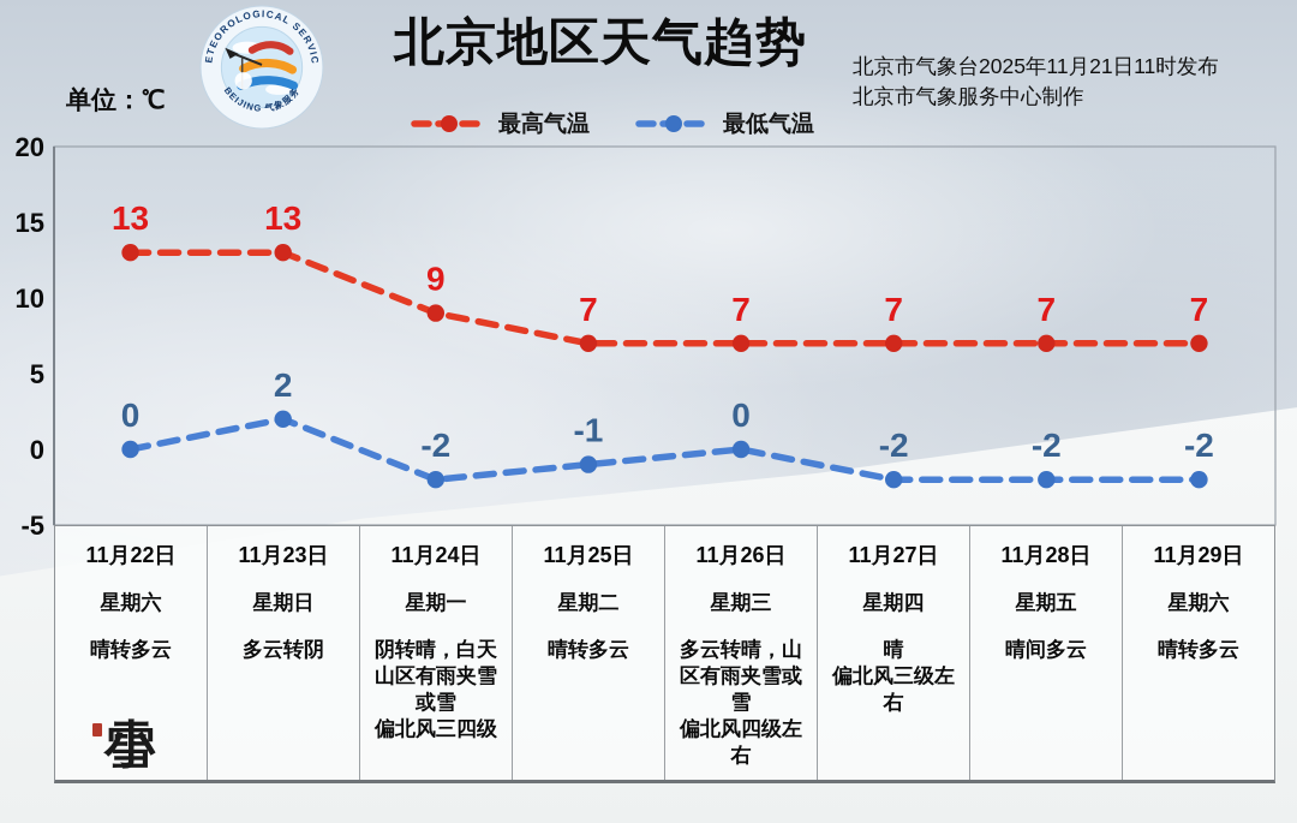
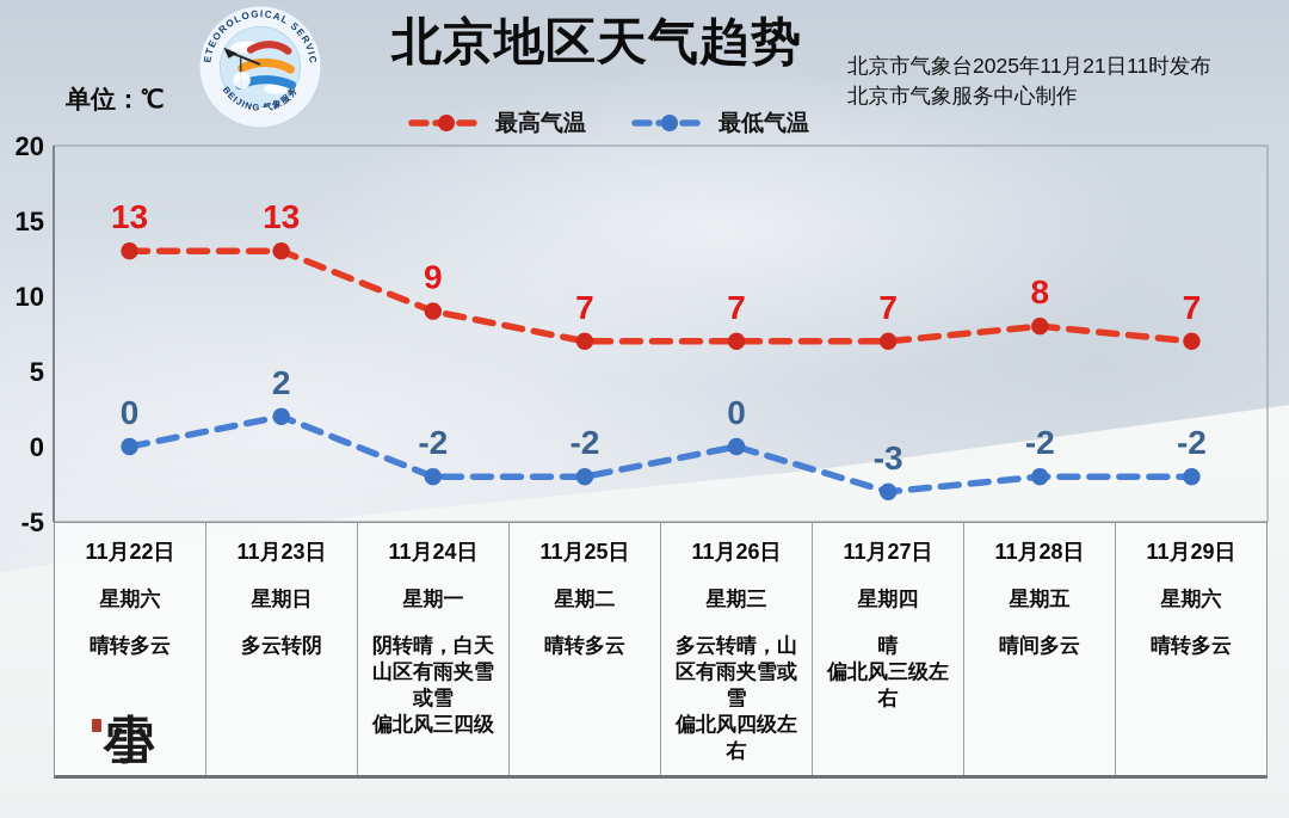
最低气温/11月25日: -1 -> -2
最低气温/11月27日: -2 -> -3
最高气温/11月28日: 7 -> 8
